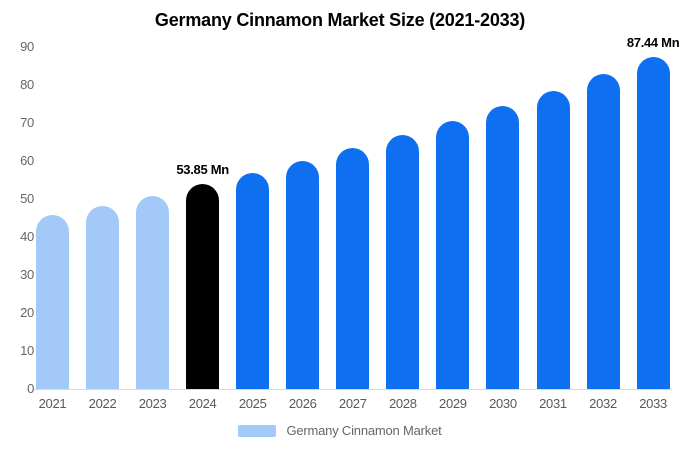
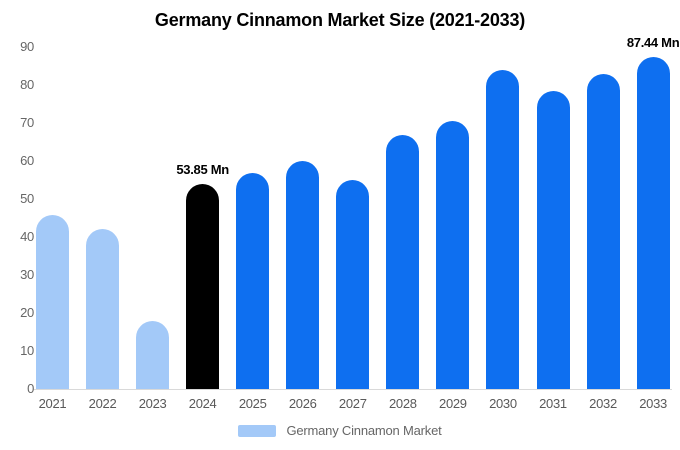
2022: 48 -> 42
2023: 51 -> 18
2027: 63 -> 55
2030: 74 -> 84
